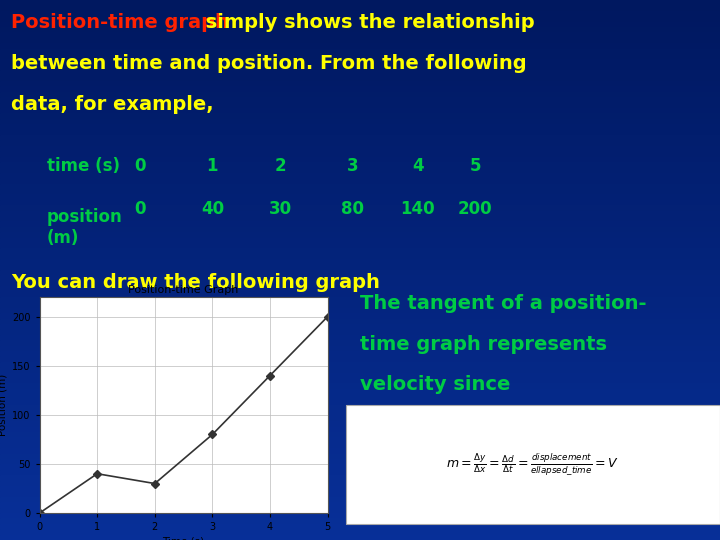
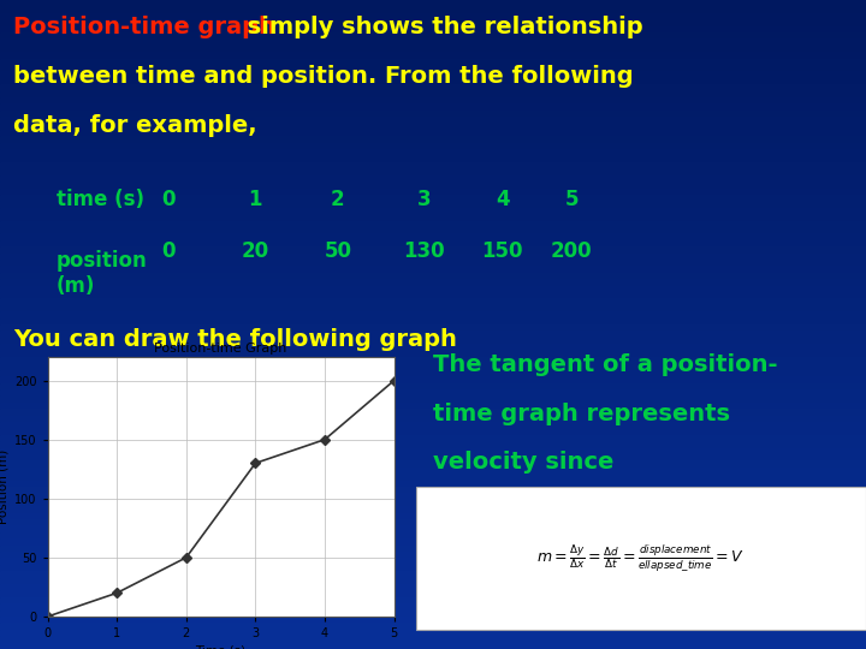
1: 40 -> 20
2: 30 -> 50
3: 80 -> 130
4: 140 -> 150
